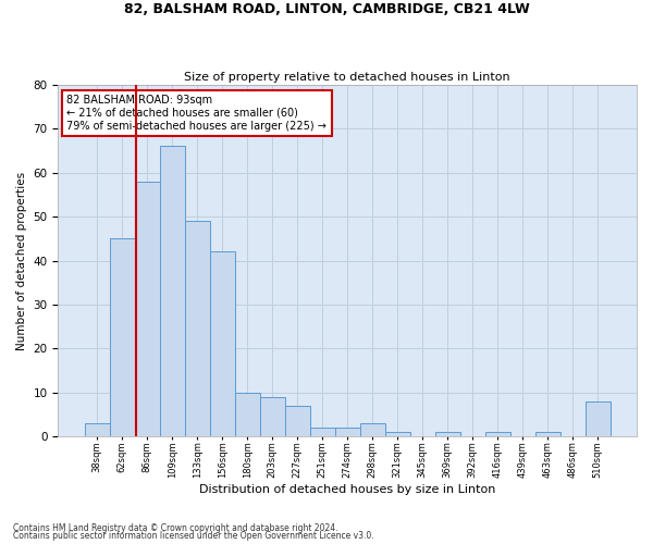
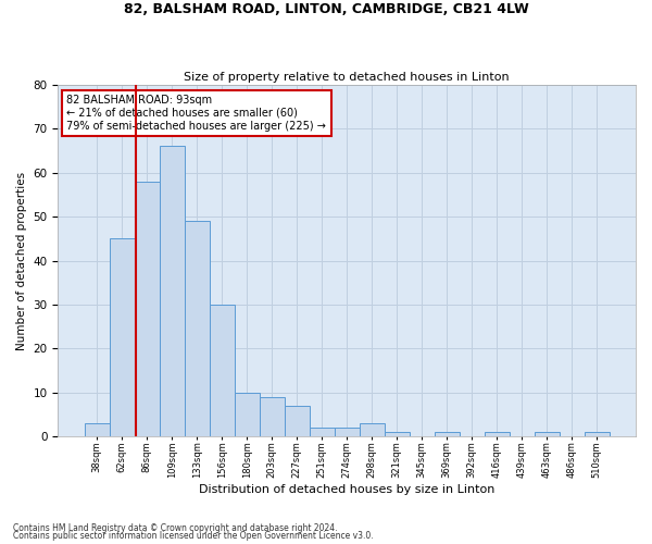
156sqm: 42 -> 30
510sqm: 8 -> 1
